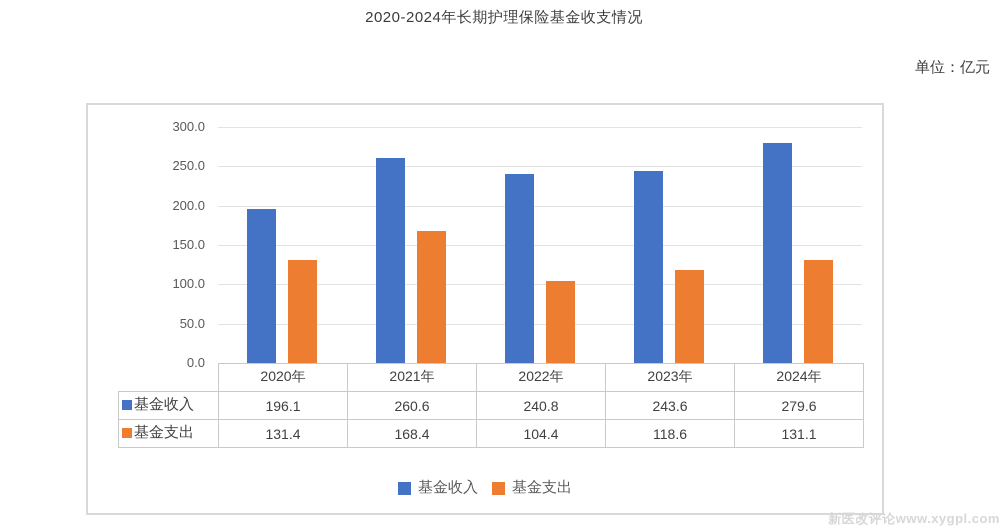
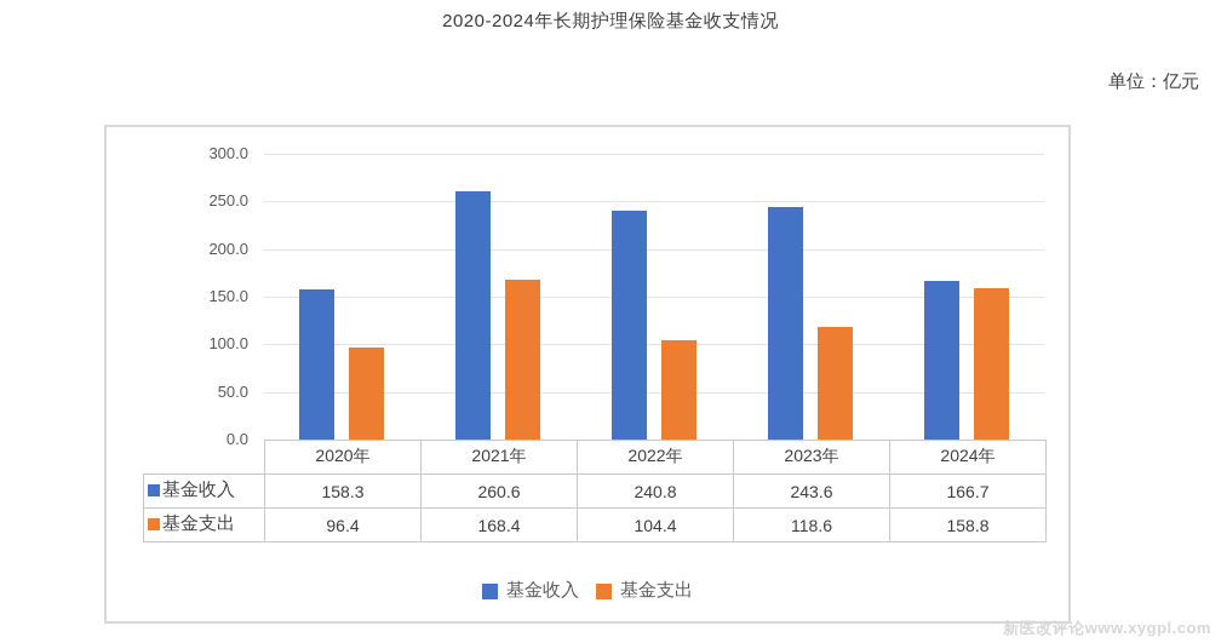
基金收入/2020年: 196.1 -> 158.3
基金支出/2020年: 131.4 -> 96.4
基金收入/2024年: 279.6 -> 166.7
基金支出/2024年: 131.1 -> 158.8
